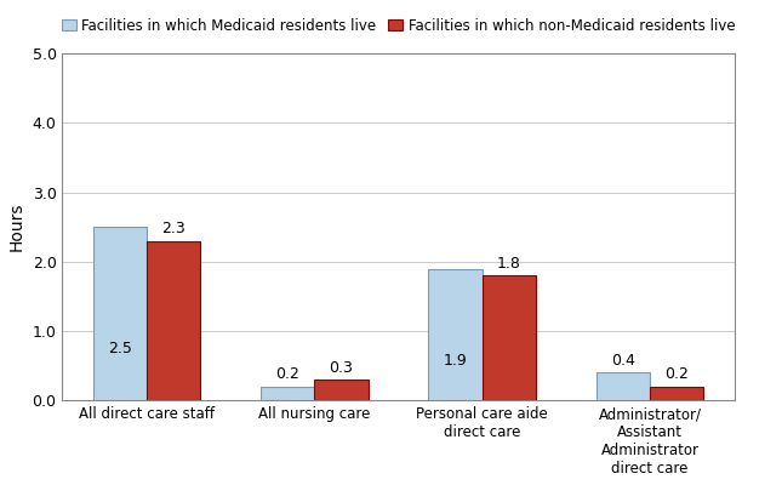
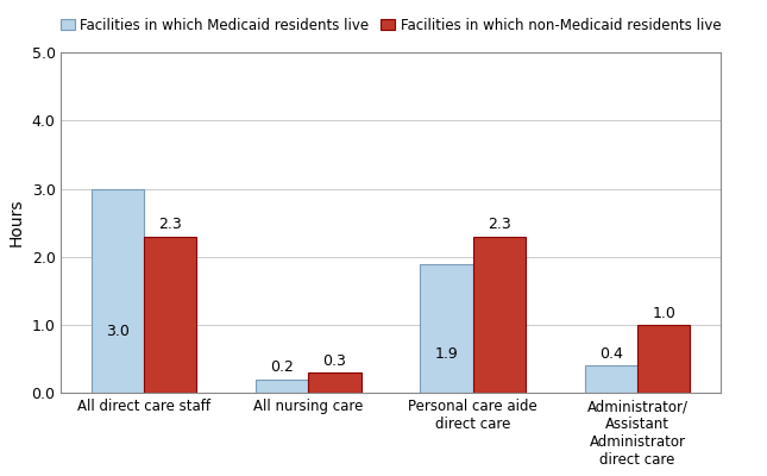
Facilities in which Medicaid residents live/All direct care staff: 2.5 -> 3.0
Facilities in which non-Medicaid residents live/Personal care aide direct care: 1.8 -> 2.3
Facilities in which non-Medicaid residents live/Administrator/ Assistant Administrator direct care: 0.2 -> 1.0
